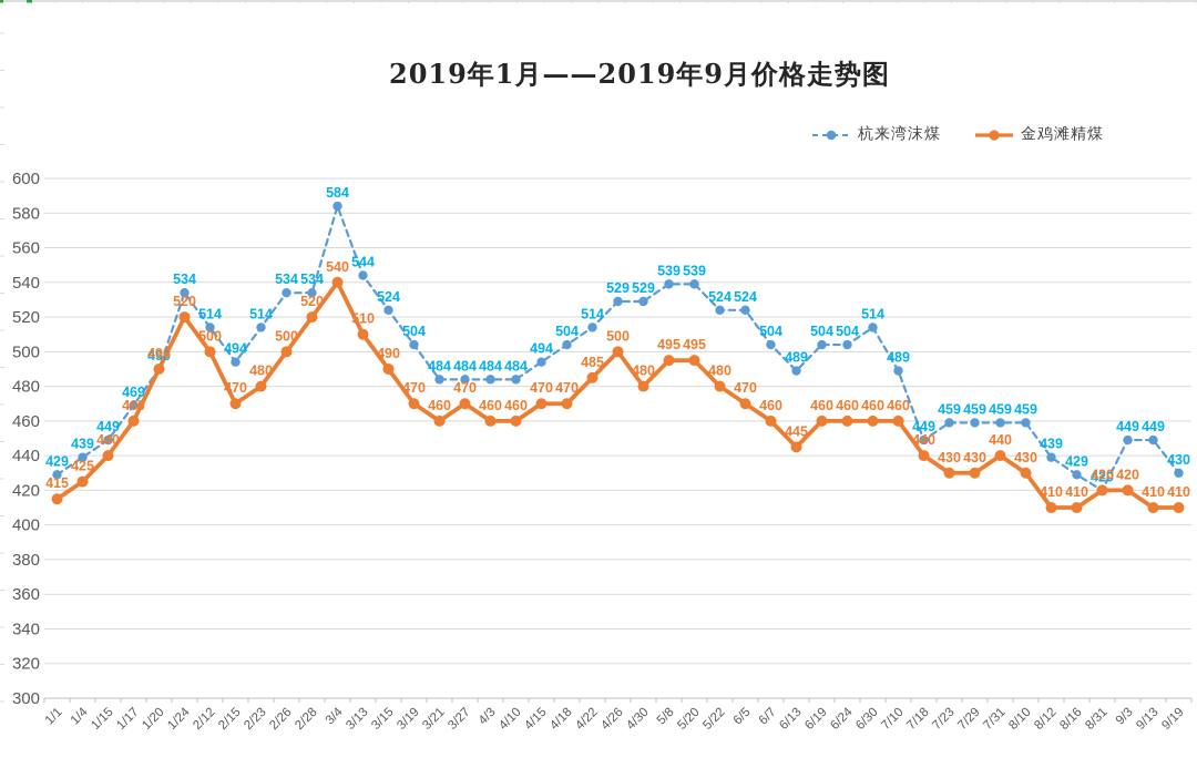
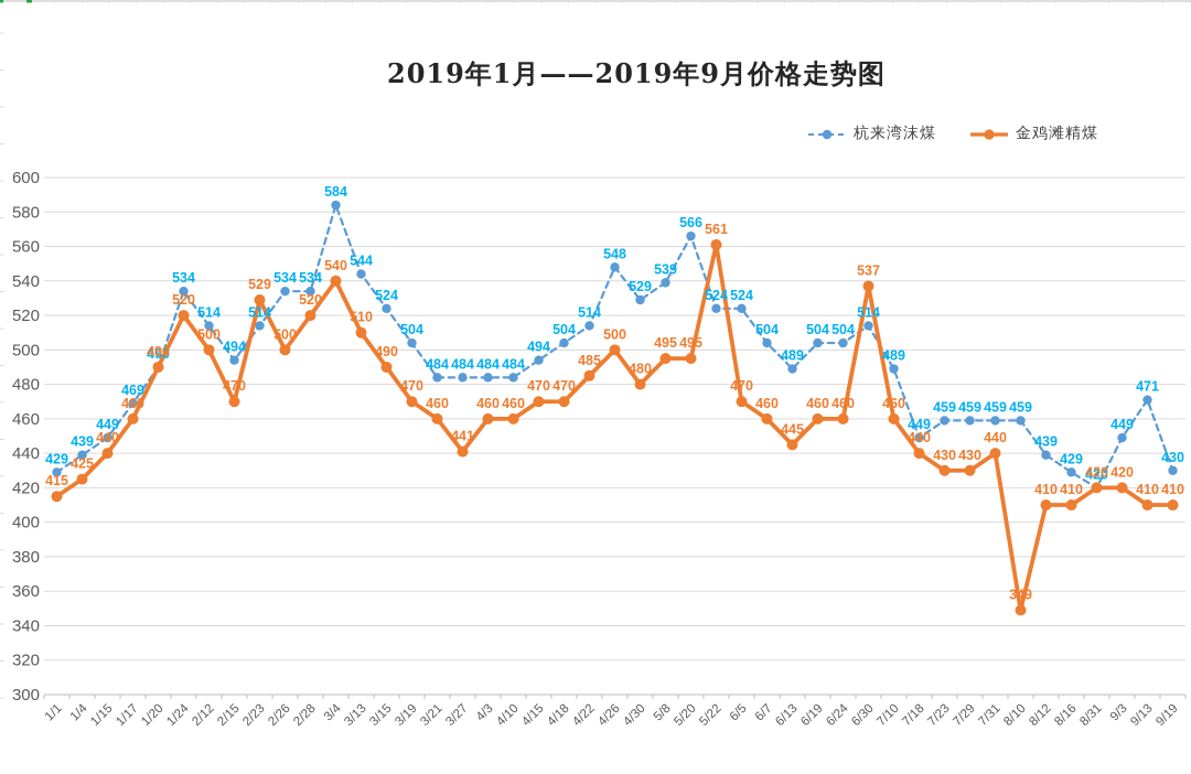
金鸡滩精煤/2/23: 480 -> 529
金鸡滩精煤/3/27: 470 -> 441
杭来湾沫煤/4/26: 529 -> 548
杭来湾沫煤/5/20: 539 -> 566
金鸡滩精煤/5/22: 480 -> 561
金鸡滩精煤/6/30: 460 -> 537
金鸡滩精煤/8/10: 430 -> 349
杭来湾沫煤/9/13: 449 -> 471
